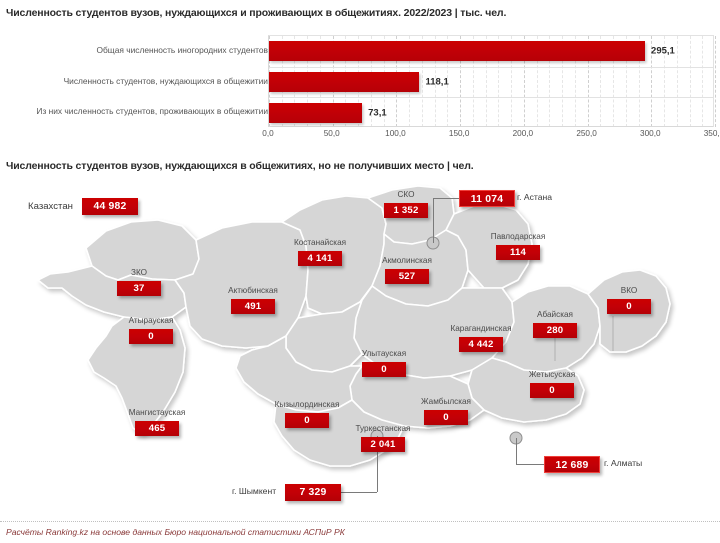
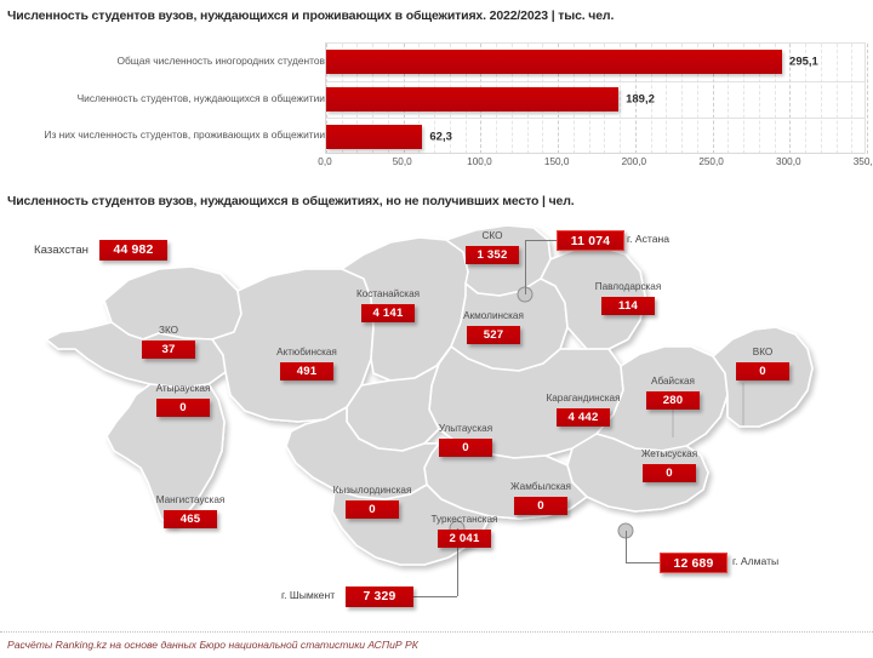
Численность студентов, нуждающихся в общежитии: 118,1 -> 189,2
Из них численность студентов, проживающих в общежитии: 73,1 -> 62,3
